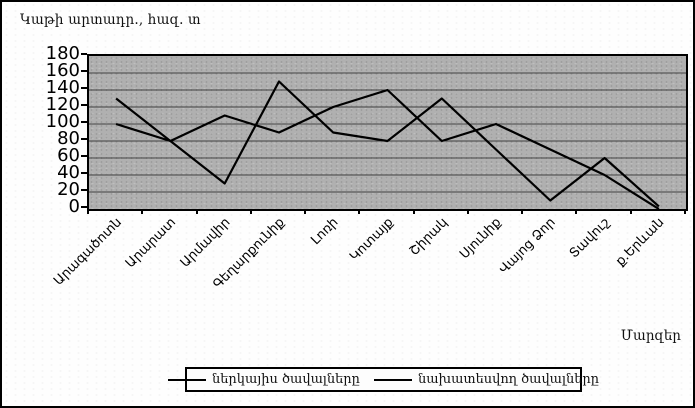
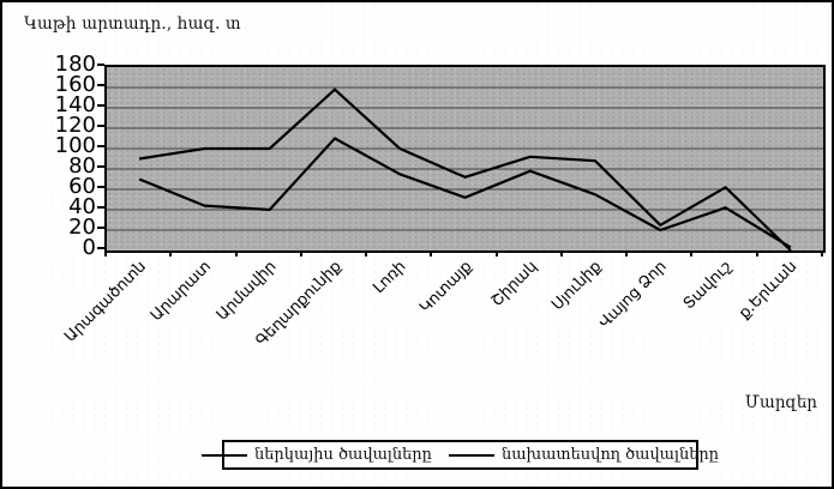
ներկայիս ծավալները/Արագածոտն: 130 -> 70
նախատեսվող ծավալները/Արագածոտն: 100 -> 90
ներկայիս ծավալները/Արարատ: 80 -> 40
նախատեսվող ծավալները/Արարատ: 80 -> 100
ներկայիս ծավալները/Արմավիր: 30 -> 40
նախատեսվող ծավալները/Արմավիր: 110 -> 100
ներկայիս ծավալները/Գեղարքունիք: 150 -> 110
նախատեսվող ծավալները/Գեղարքունիք: 90 -> 160
ներկայիս ծավալները/Լոռի: 90 -> 80
նախատեսվող ծավալները/Լոռի: 120 -> 100
ներկայիս ծավալները/Կոտայք: 80 -> 50
նախատեսվող ծավալները/Կոտայք: 140 -> 70
ներկայիս ծավալները/Շիրակ: 130 -> 80
նախատեսվող ծավալները/Շիրակ: 80 -> 90
ներկայիս ծավալները/Սյունիք: 70 -> 60
նախատեսվող ծավալները/Սյունիք: 100 -> 90
ներկայիս ծավալները/Վայոց Ձոր: 10 -> 20
նախատեսվող ծավալները/Վայոց Ձոր: 70 -> 20
ներկայիս ծավալները/Տավուշ: 60 -> 40
նախատեսվող ծավալները/Տավուշ: 40 -> 60
